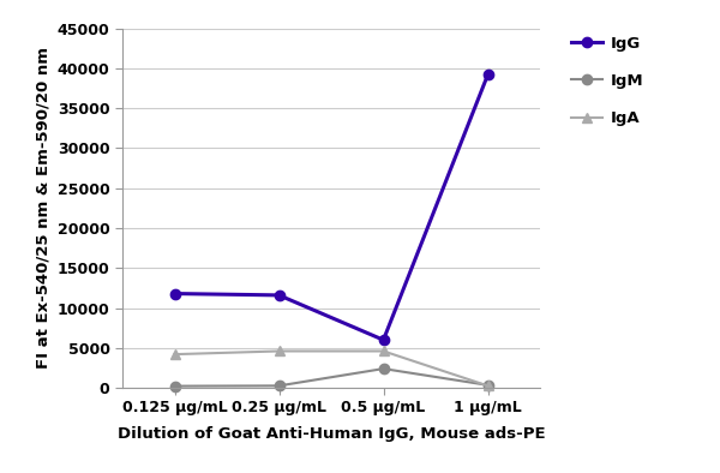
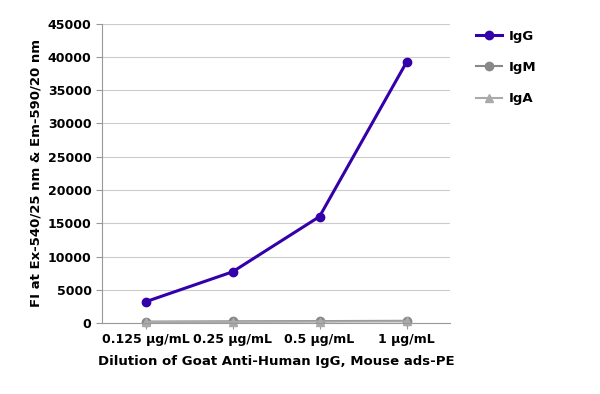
IgG/0.125 μg/mL: 11800 -> 3200
IgA/0.125 μg/mL: 4200 -> 200
IgG/0.25 μg/mL: 11600 -> 7700
IgA/0.25 μg/mL: 4600 -> 200
IgG/0.5 μg/mL: 6000 -> 16000
IgM/0.5 μg/mL: 2400 -> 300
IgA/0.5 μg/mL: 4600 -> 200
